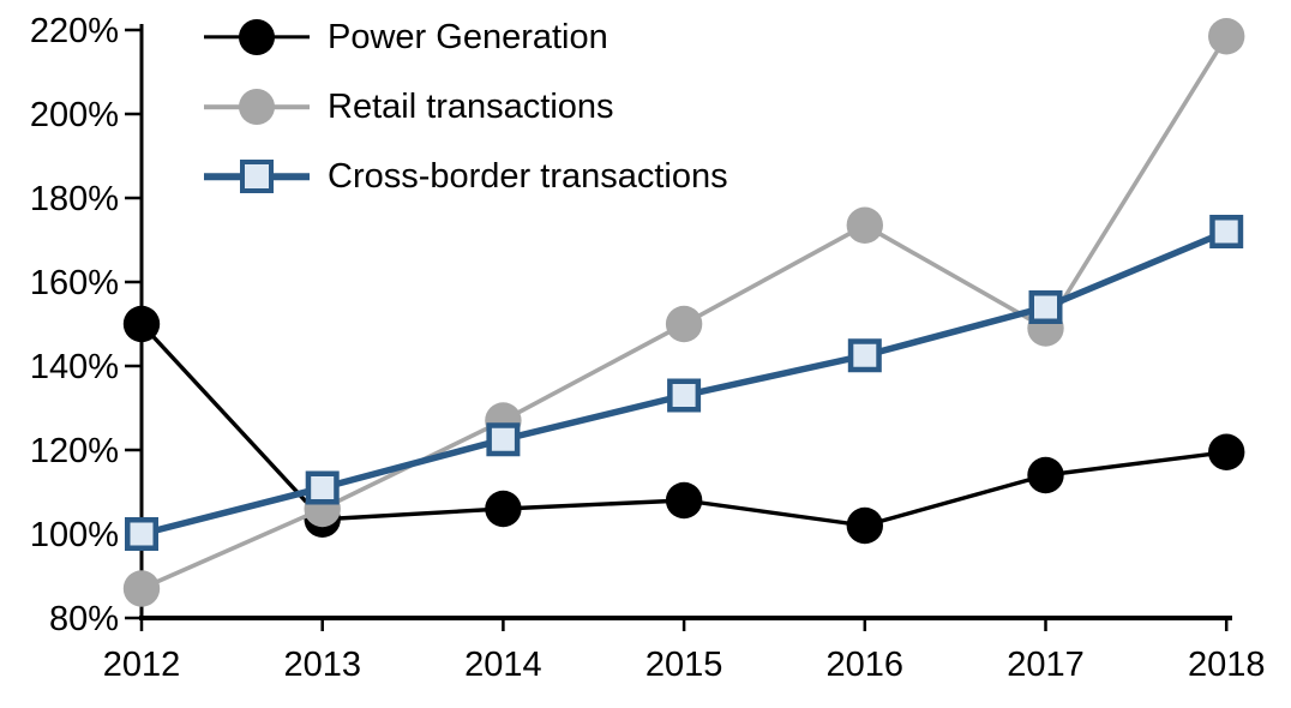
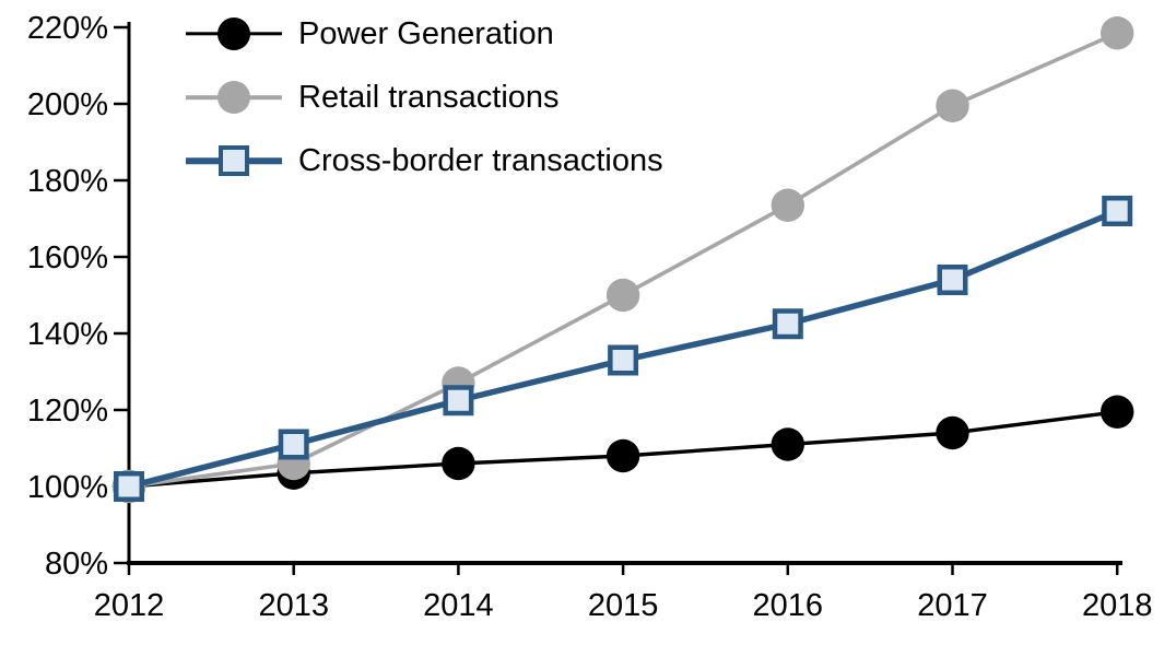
Power Generation/2012: 150% -> 100%
Retail transactions/2012: 87% -> 100%
Power Generation/2016: 102% -> 111%
Retail transactions/2017: 149% -> 200%
